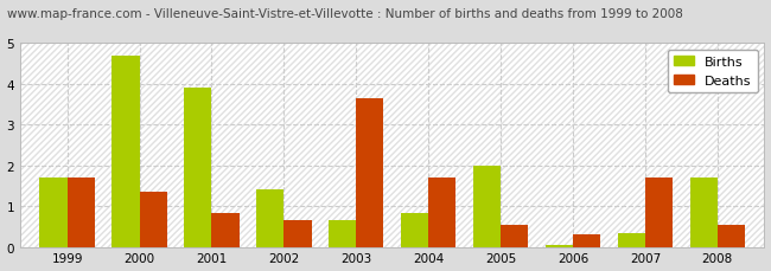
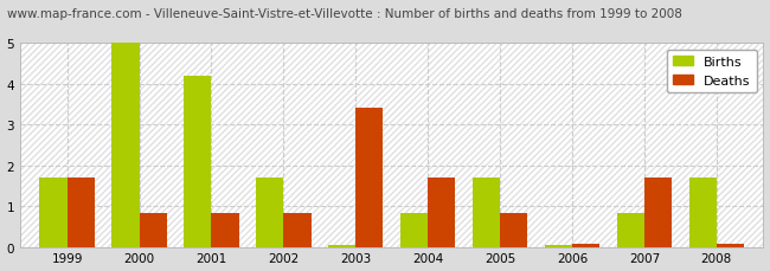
Births/2000: 4.70 -> 5.00
Deaths/2000: 1.35 -> 0.82
Births/2001: 3.90 -> 4.20
Births/2002: 1.40 -> 1.70
Deaths/2002: 0.65 -> 0.82
Births/2003: 0.65 -> 0.04
Deaths/2003: 3.65 -> 3.40
Births/2005: 2.00 -> 1.70
Deaths/2005: 0.55 -> 0.82
Deaths/2006: 0.30 -> 0.07
Births/2007: 0.35 -> 0.82
Deaths/2008: 0.55 -> 0.07
